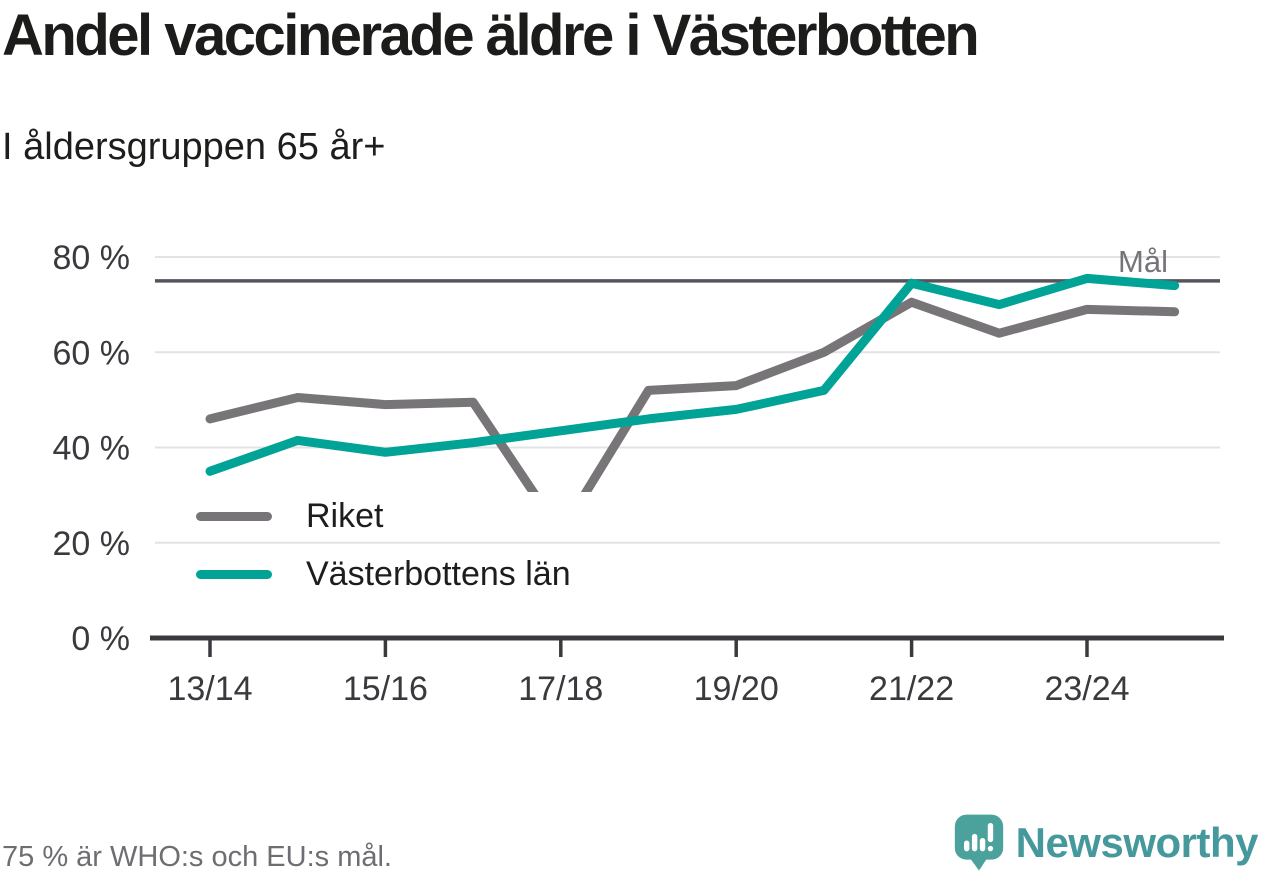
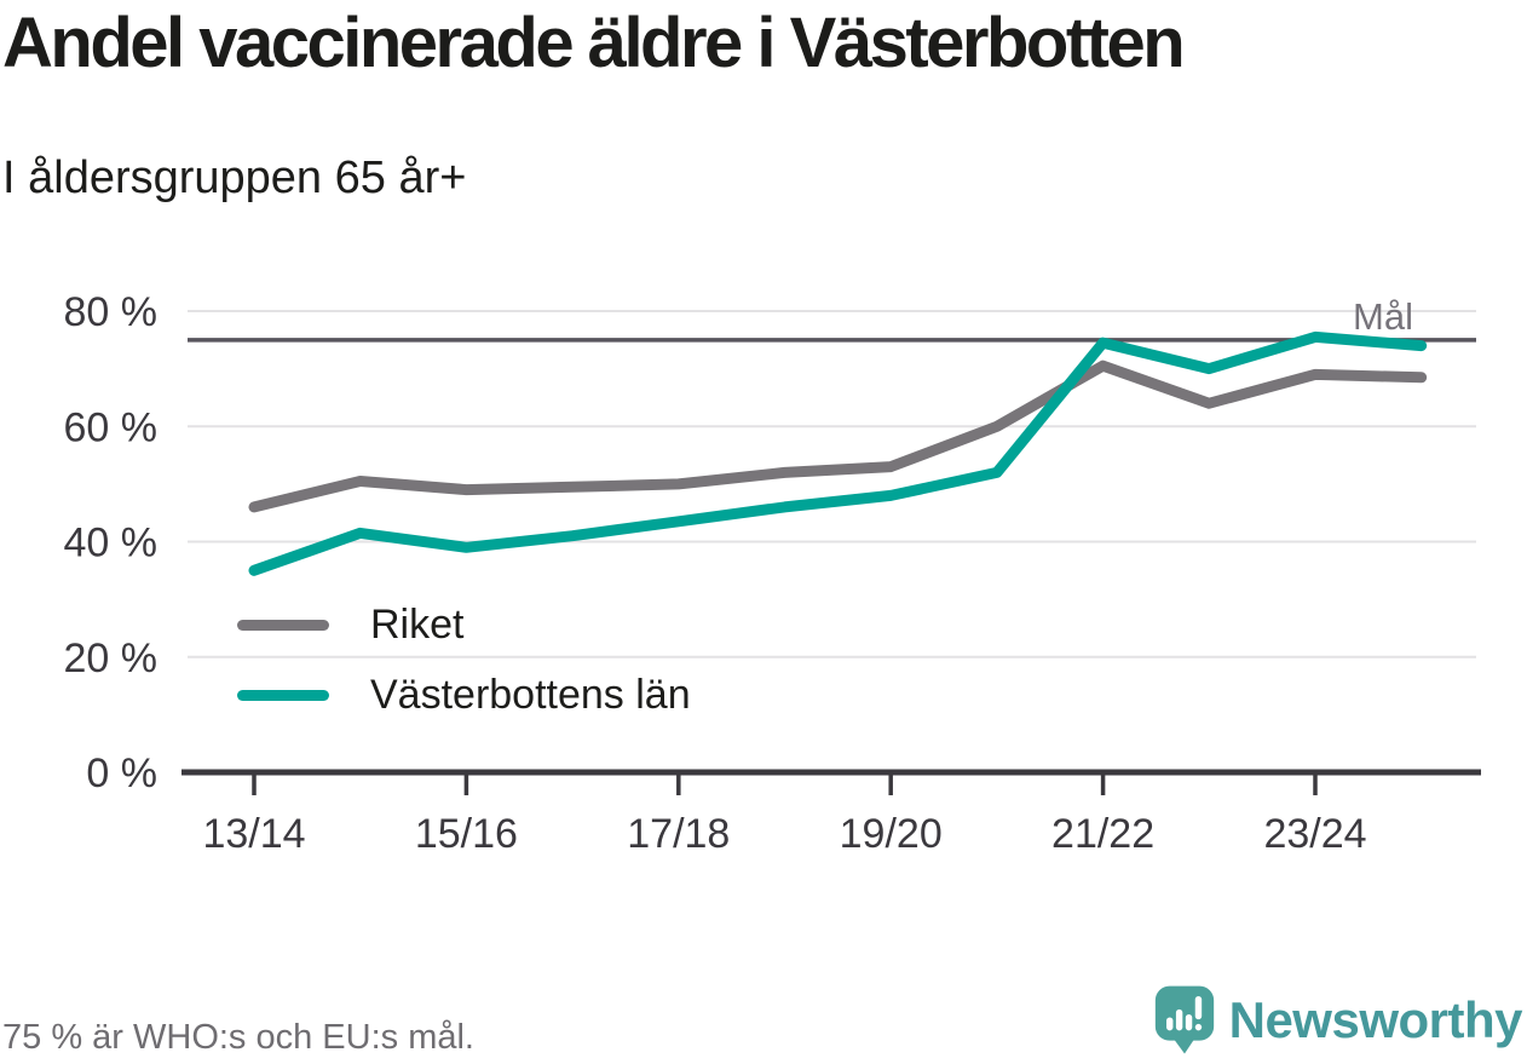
Riket/17/18: 22% -> 50%
